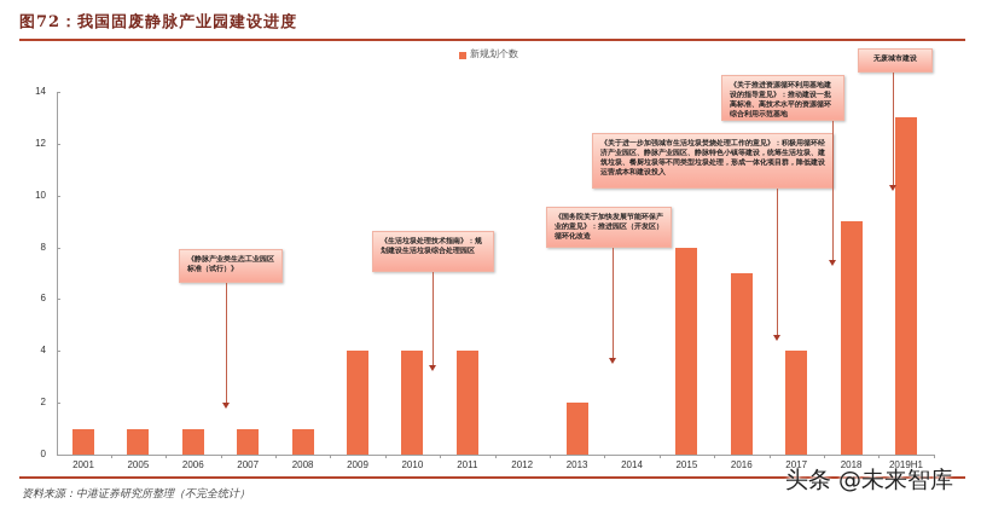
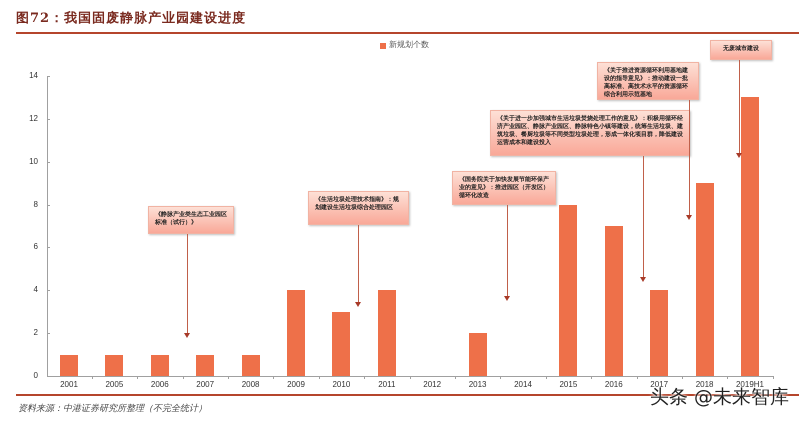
2010: 4 -> 3
